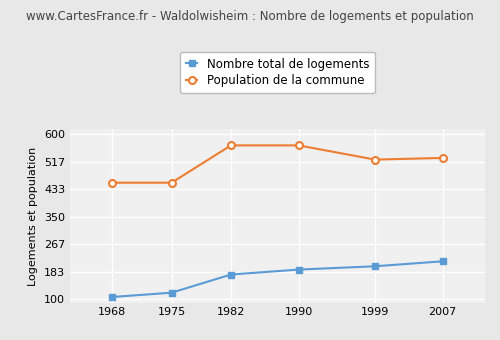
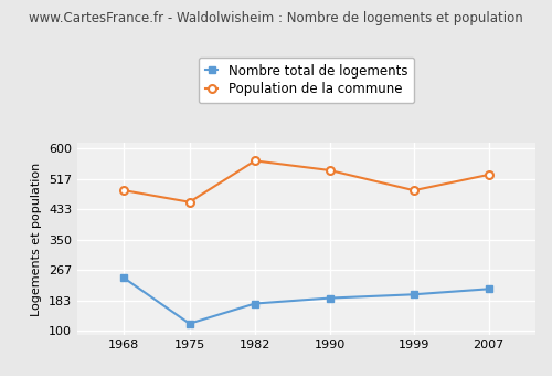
Nombre total de logements/1968: 107 -> 245
Population de la commune/1968: 453 -> 485
Population de la commune/1990: 566 -> 540
Population de la commune/1999: 523 -> 485
